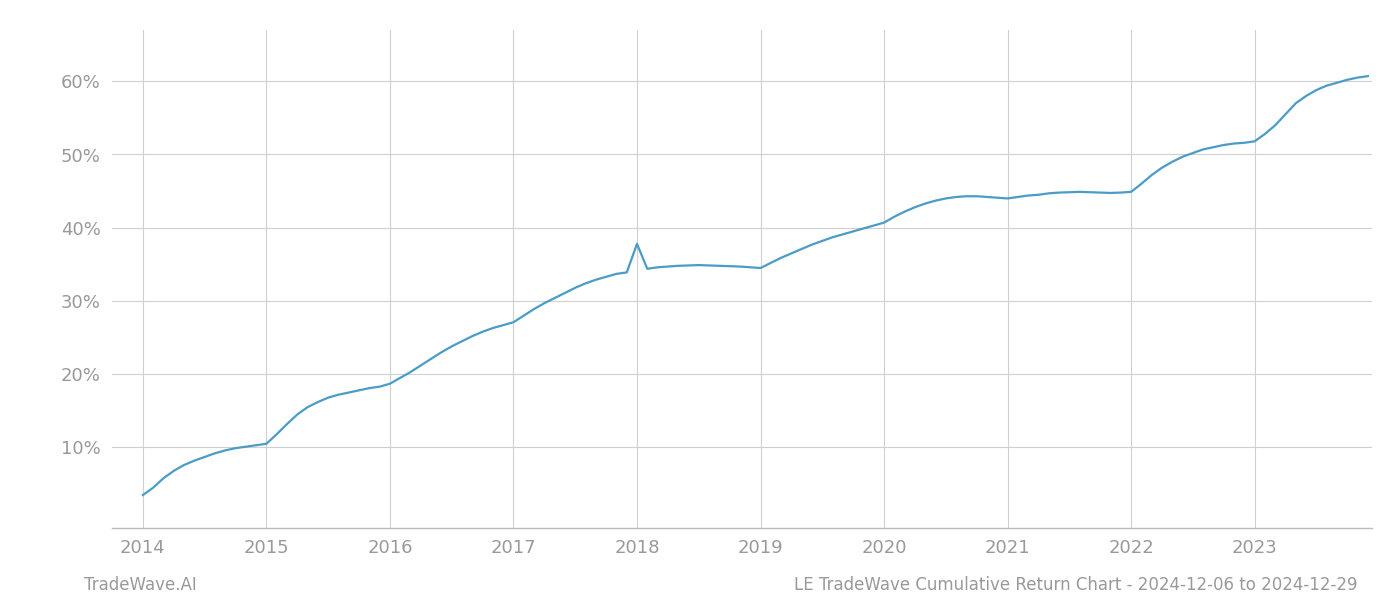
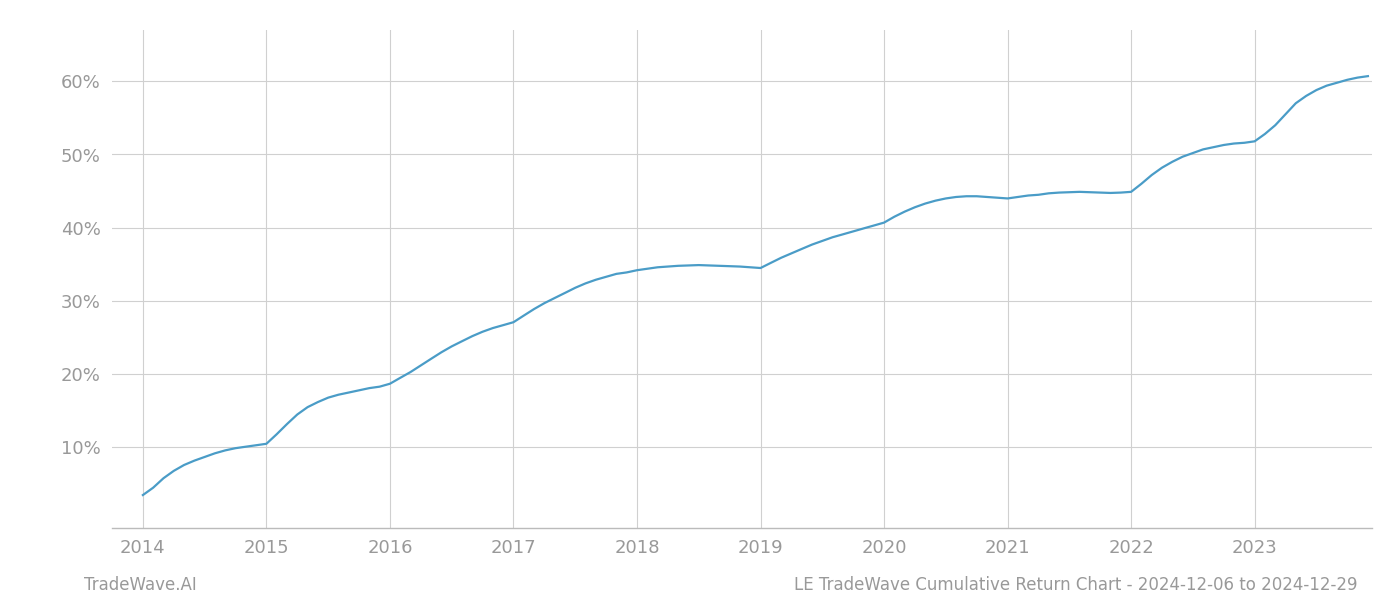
2018: 37.8% -> 34.2%
